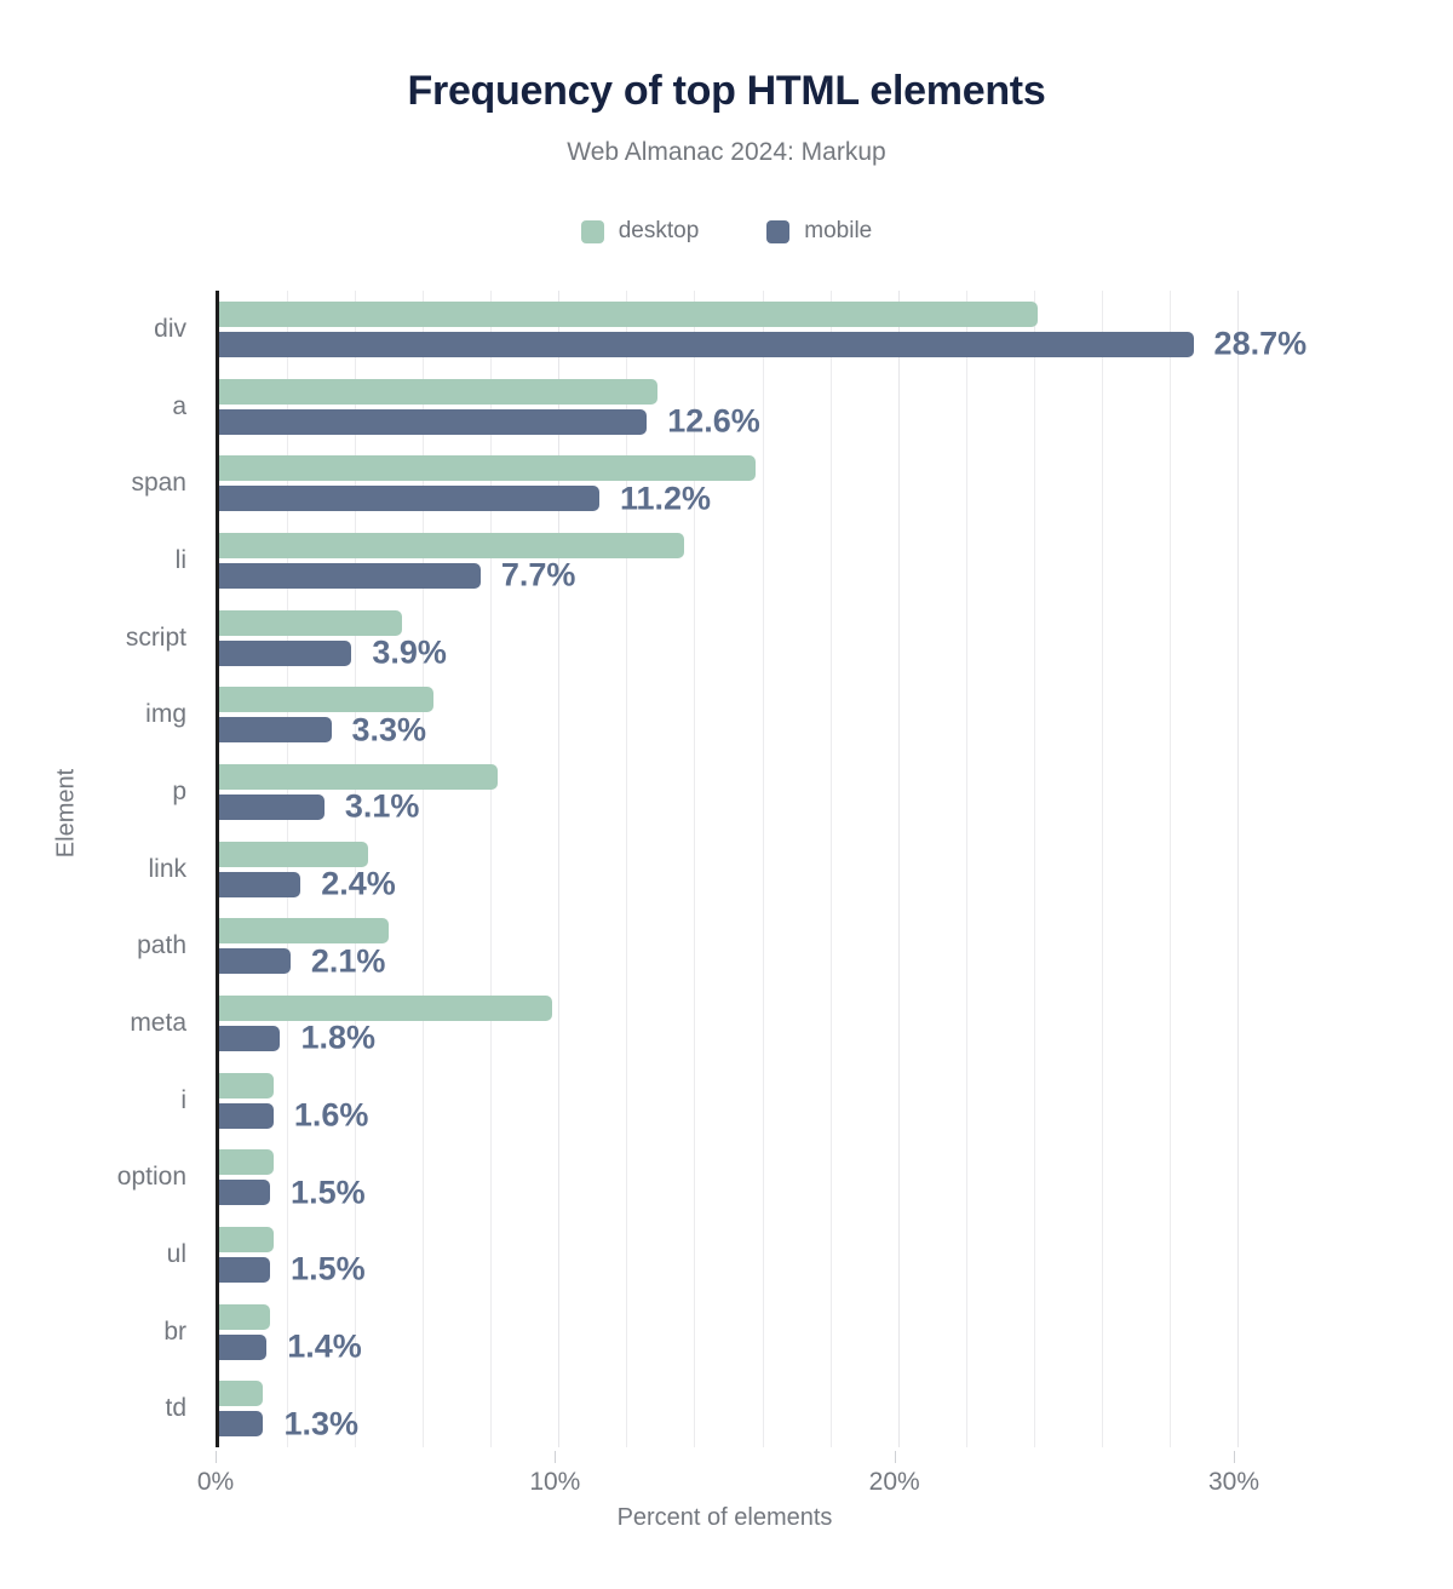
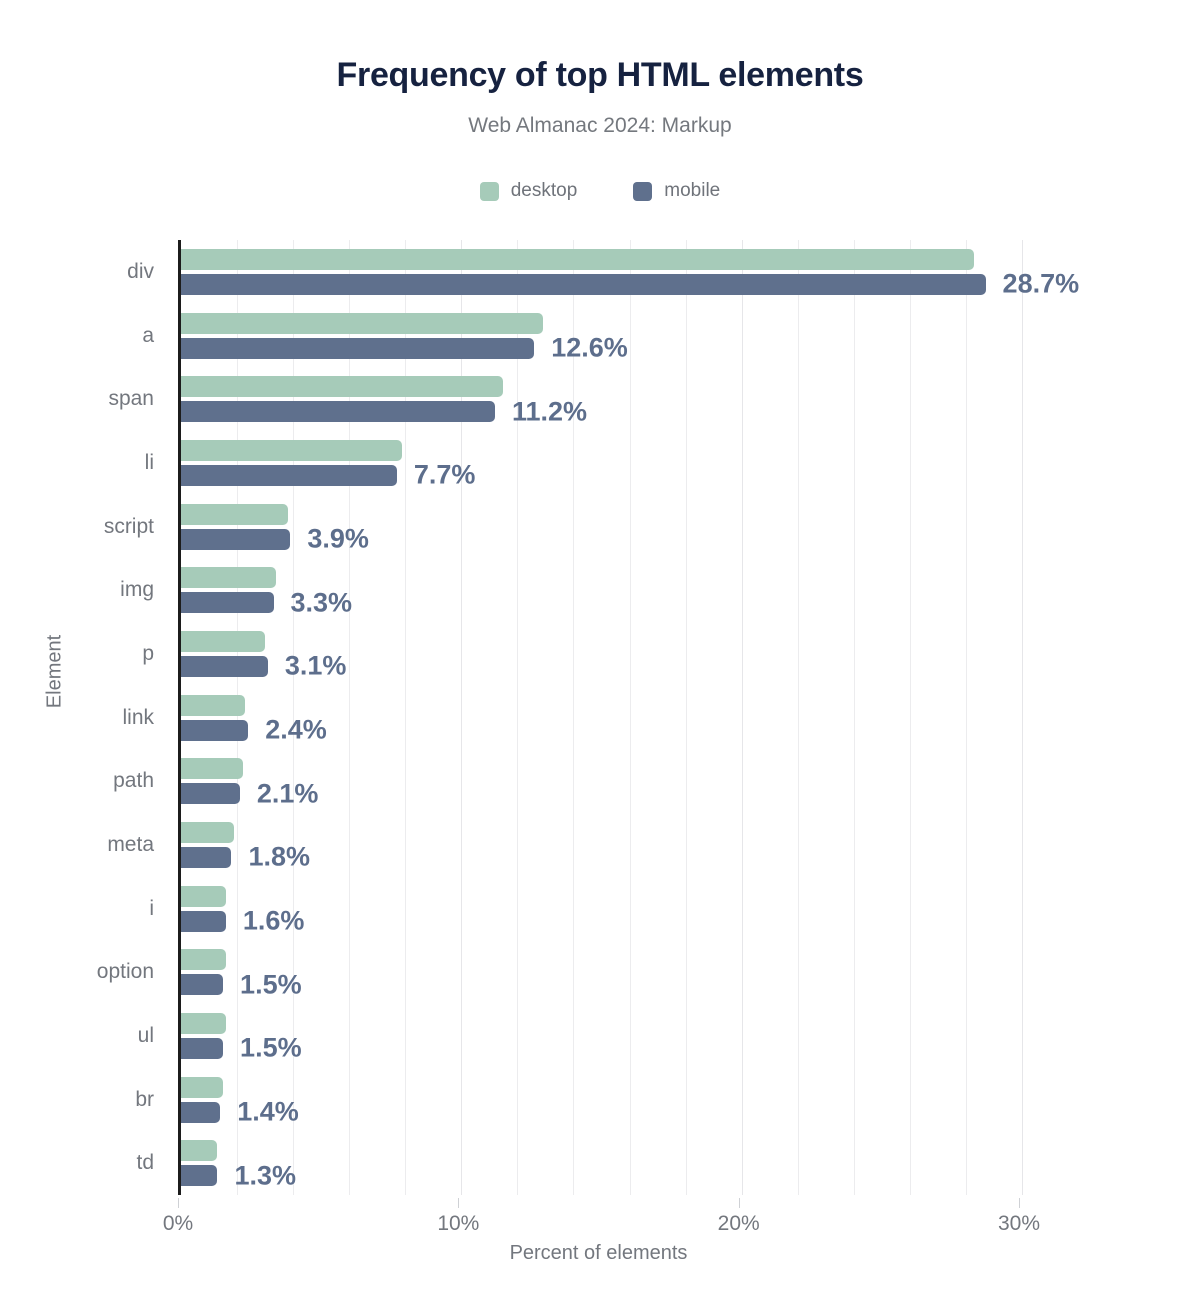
desktop/div: 24.1% -> 28.3%
desktop/span: 15.8% -> 11.5%
desktop/li: 13.7% -> 7.9%
desktop/script: 5.4% -> 3.8%
desktop/img: 6.3% -> 3.4%
desktop/p: 8.2% -> 3.0%
desktop/link: 4.4% -> 2.3%
desktop/path: 5.0% -> 2.2%
desktop/meta: 9.8% -> 1.9%
